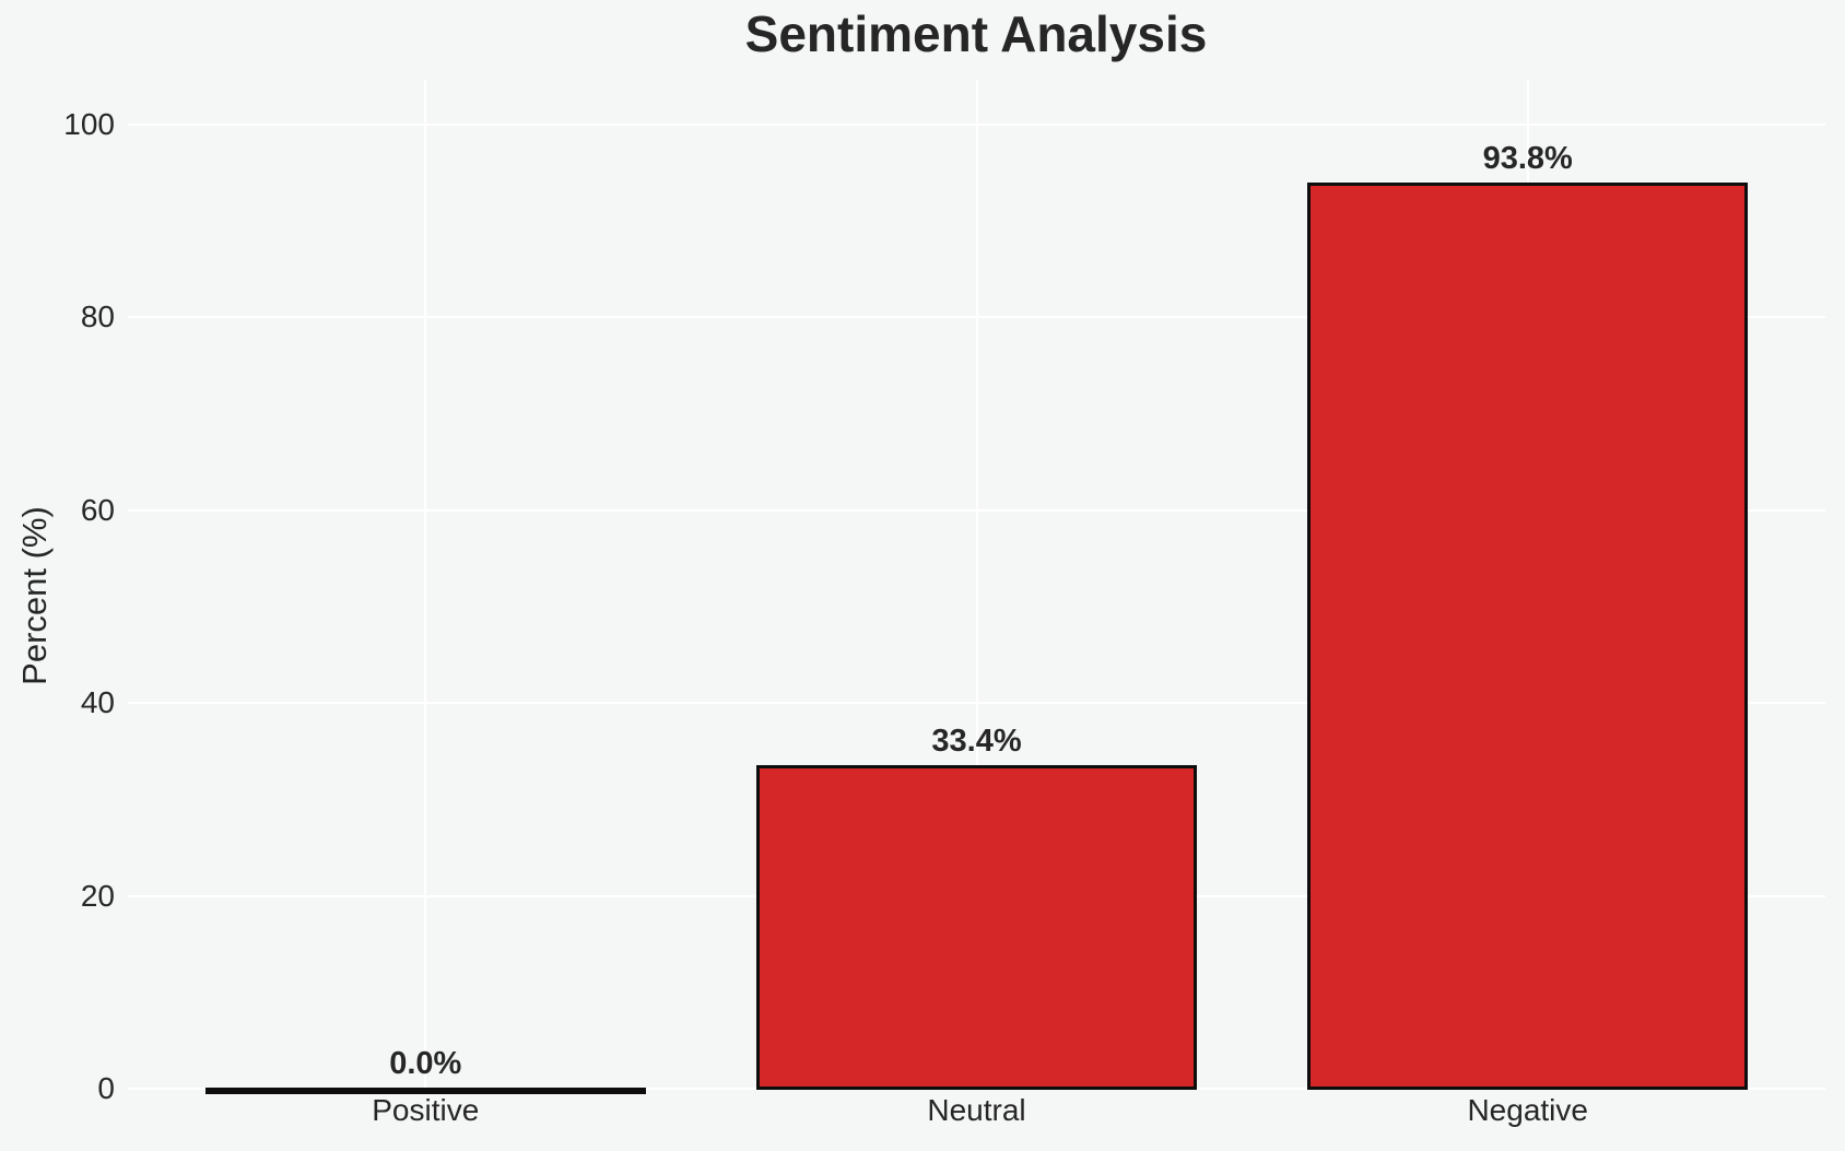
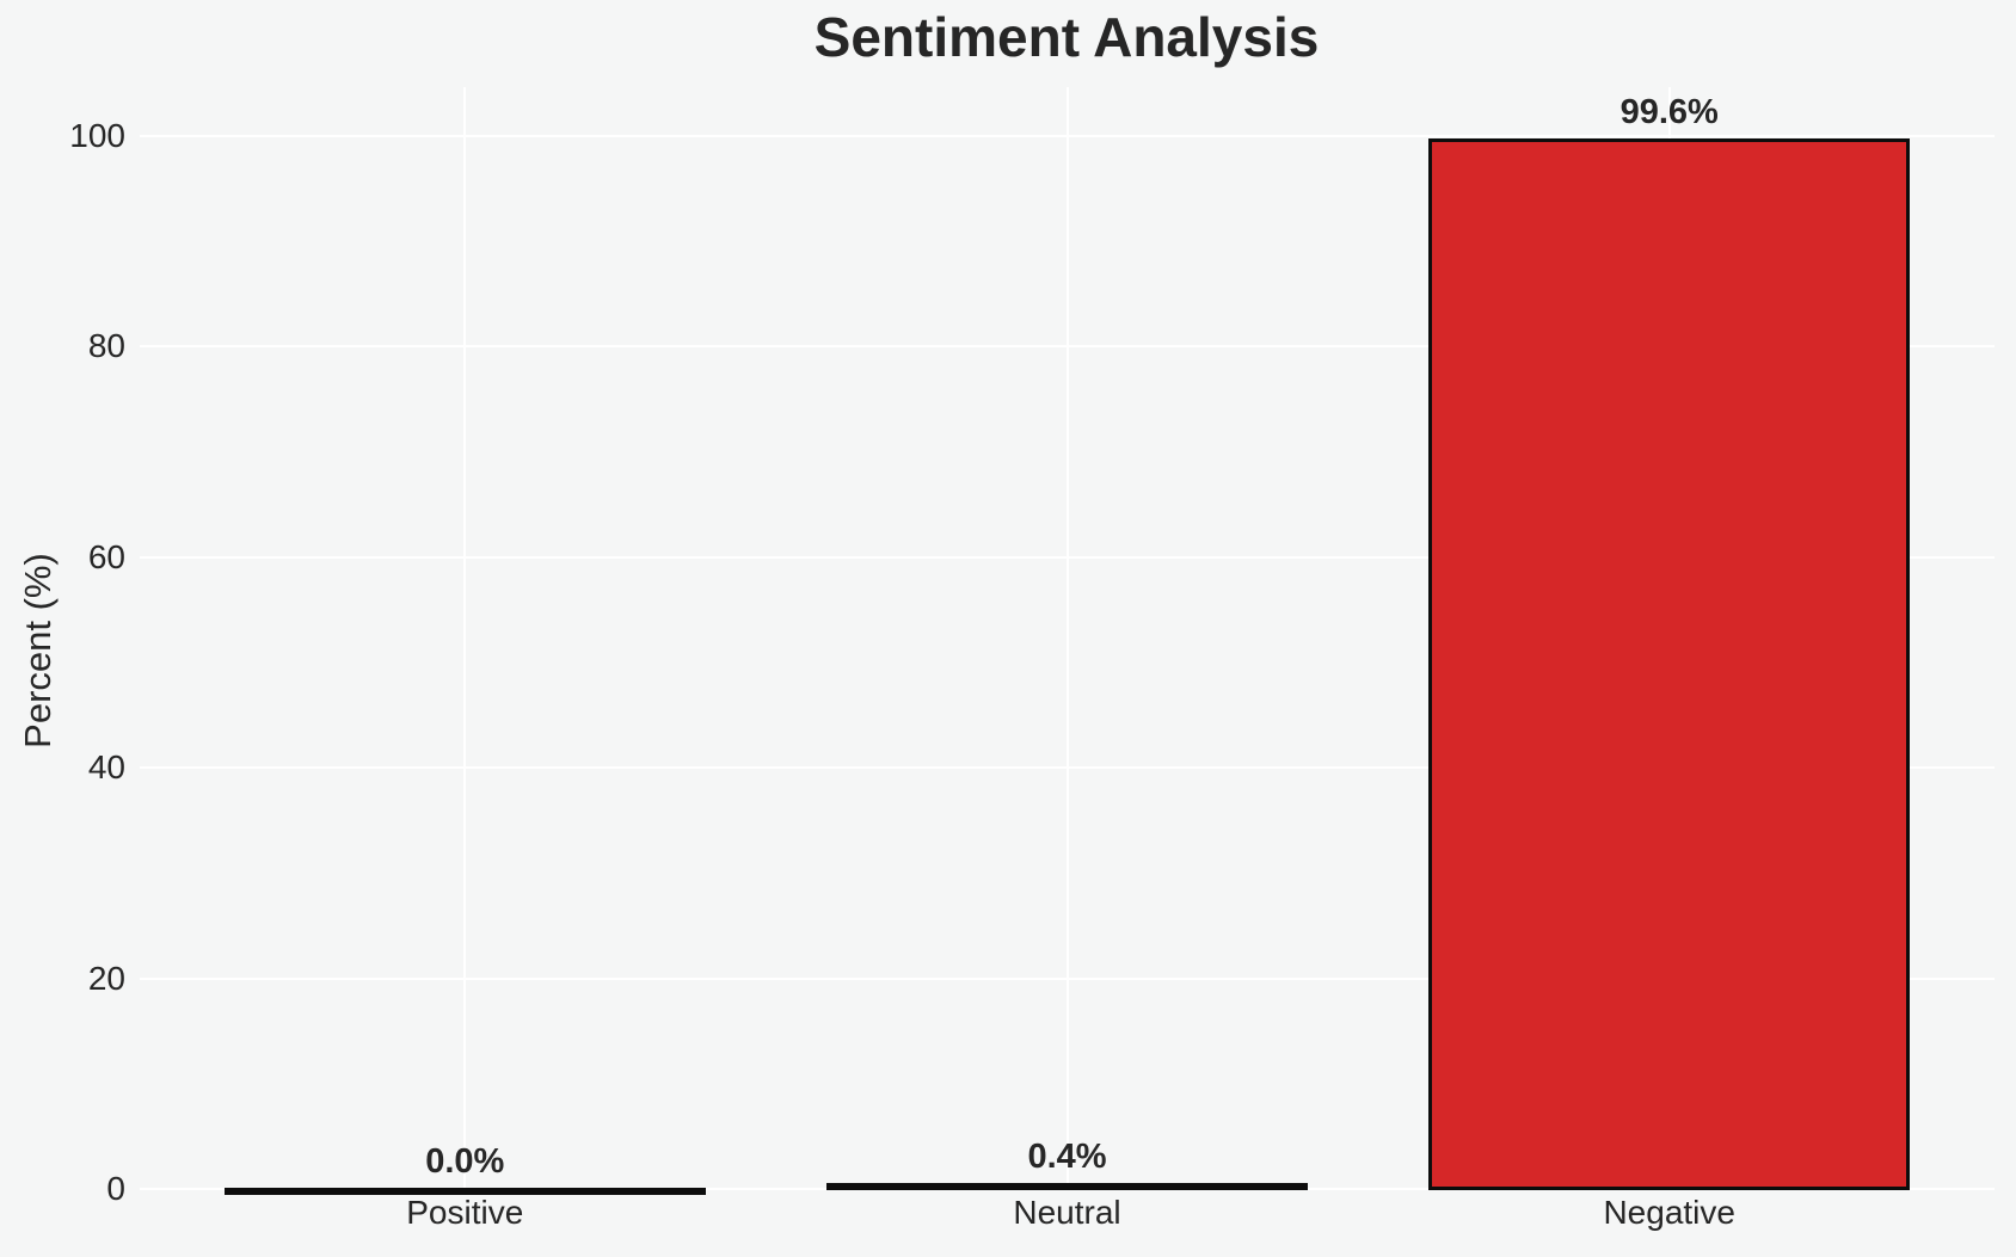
Neutral: 33.4% -> 0.4%
Negative: 93.8% -> 99.6%
